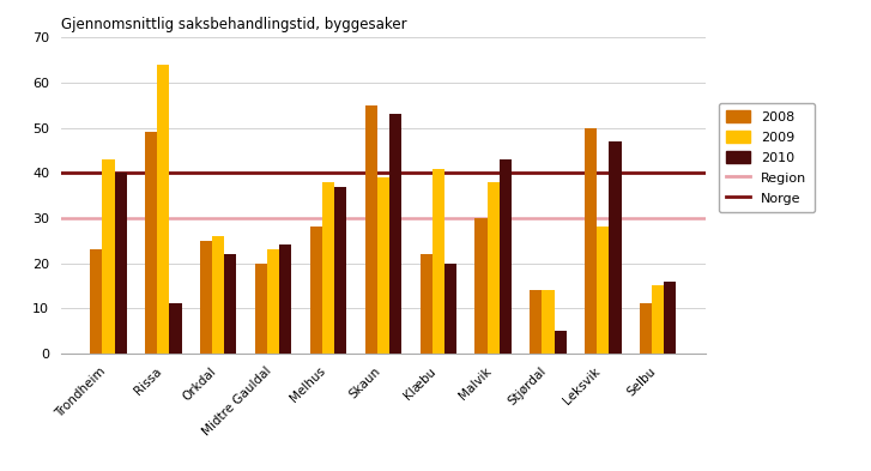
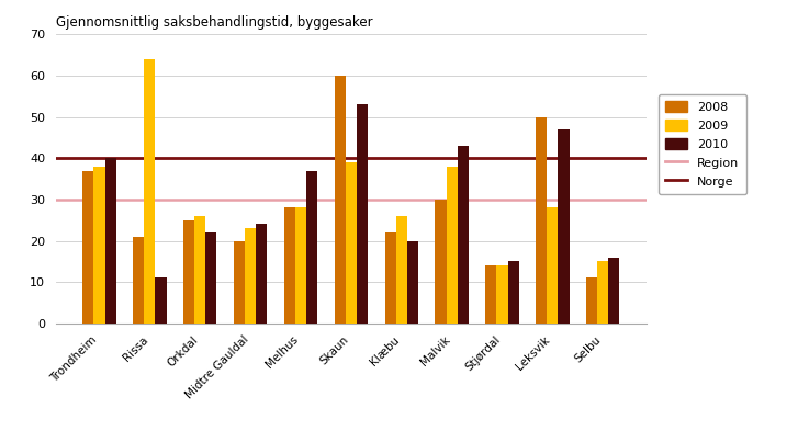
2008/Trondheim: 23 -> 37
2009/Trondheim: 43 -> 38
2008/Rissa: 49 -> 21
2009/Melhus: 38 -> 28
2008/Skaun: 55 -> 60
2009/Klæbu: 41 -> 26
2010/Stjørdal: 5 -> 15
